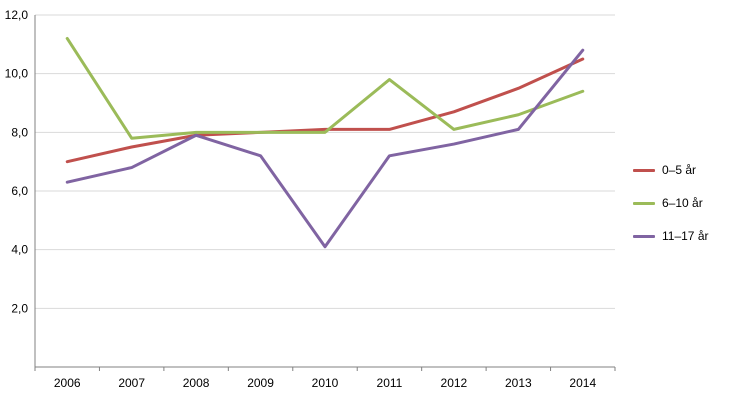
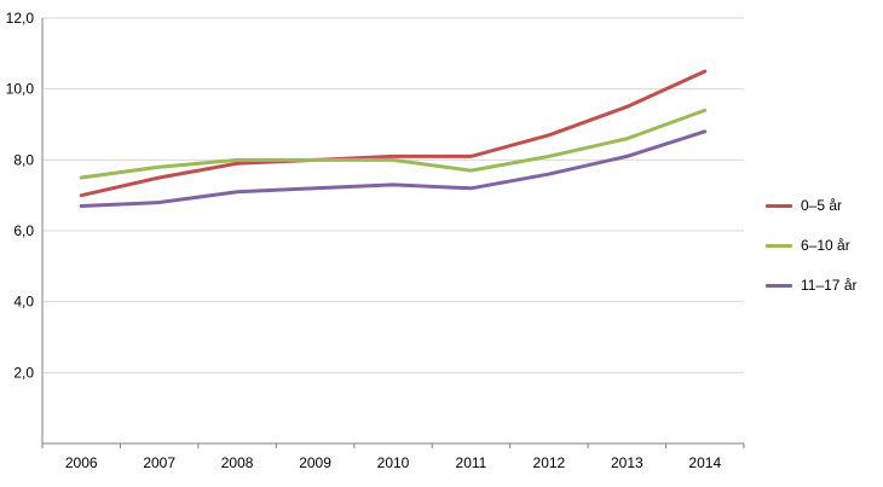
6–10 år/2006: 11,2 -> 7,5
11–17 år/2006: 6,3 -> 6,7
11–17 år/2008: 7,9 -> 7,1
11–17 år/2010: 4,1 -> 7,3
6–10 år/2011: 9,8 -> 7,7
11–17 år/2014: 10,8 -> 8,8
